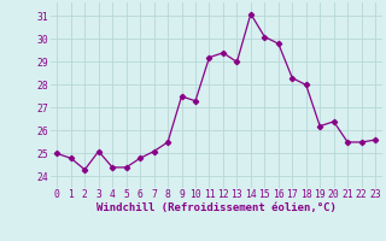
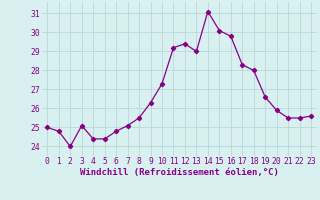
2: 24.3 -> 24.0
9: 27.5 -> 26.3
19: 26.2 -> 26.6
20: 26.4 -> 25.9
